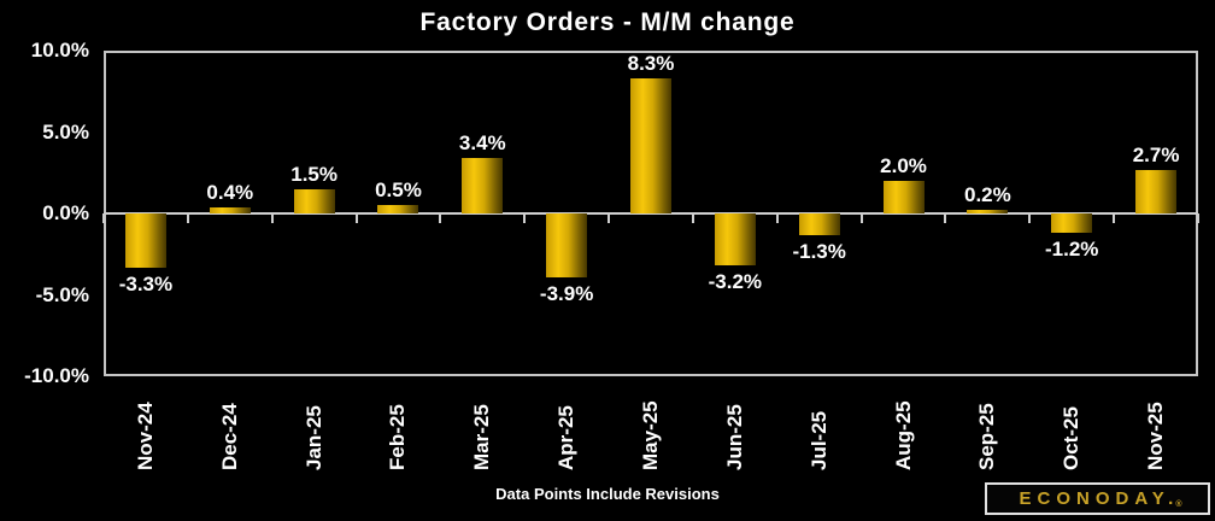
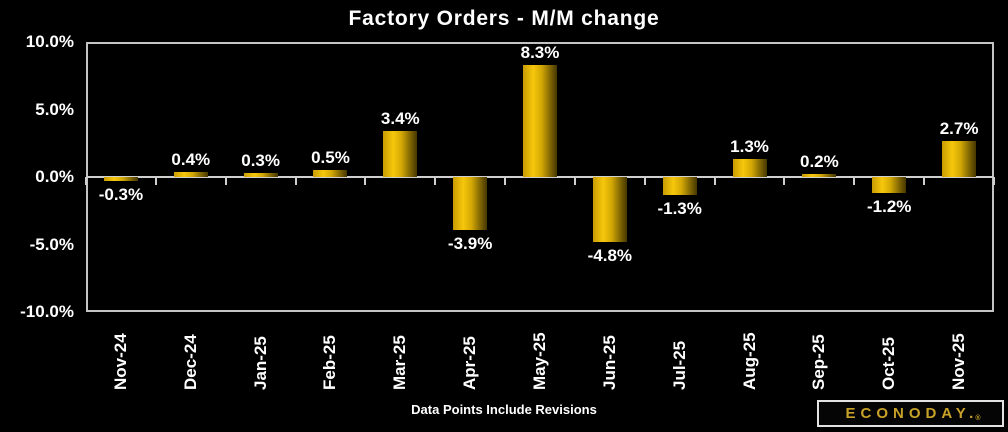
Nov-24: -3.3% -> -0.3%
Jan-25: 1.5% -> 0.3%
Jun-25: -3.2% -> -4.8%
Aug-25: 2.0% -> 1.3%
